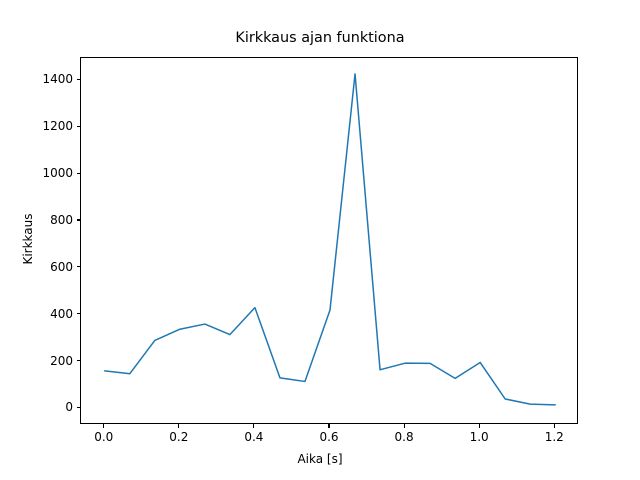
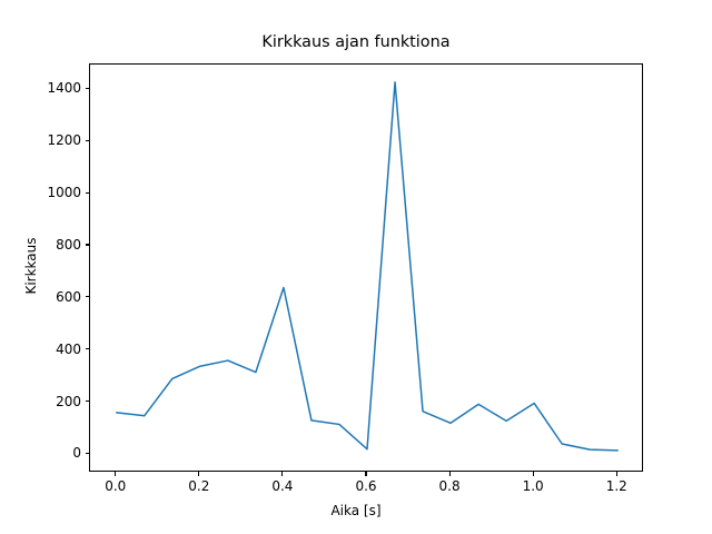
0.4: 430 -> 640
0.6: 420 -> 20
0.8: 190 -> 120
